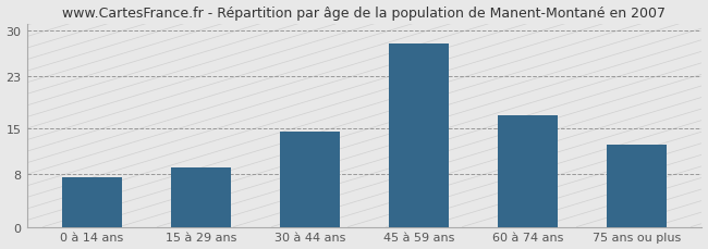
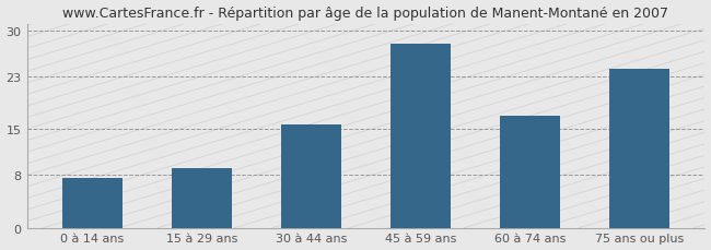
30 à 44 ans: 14.5 -> 15.6
75 ans ou plus: 12.5 -> 24.2
